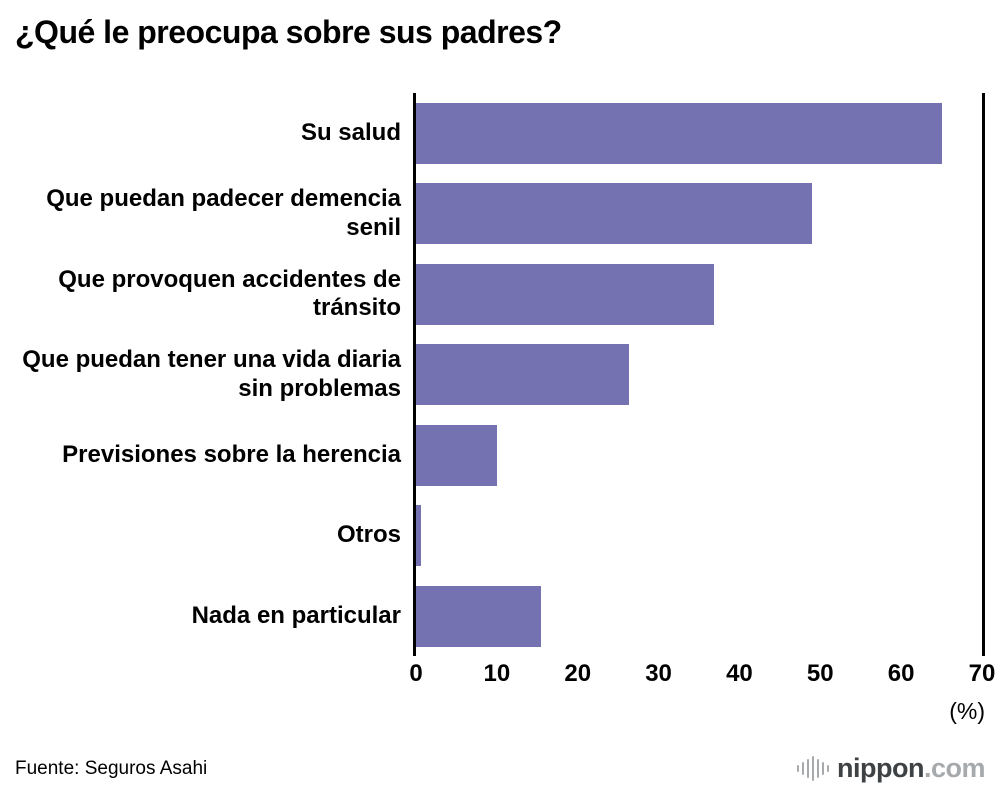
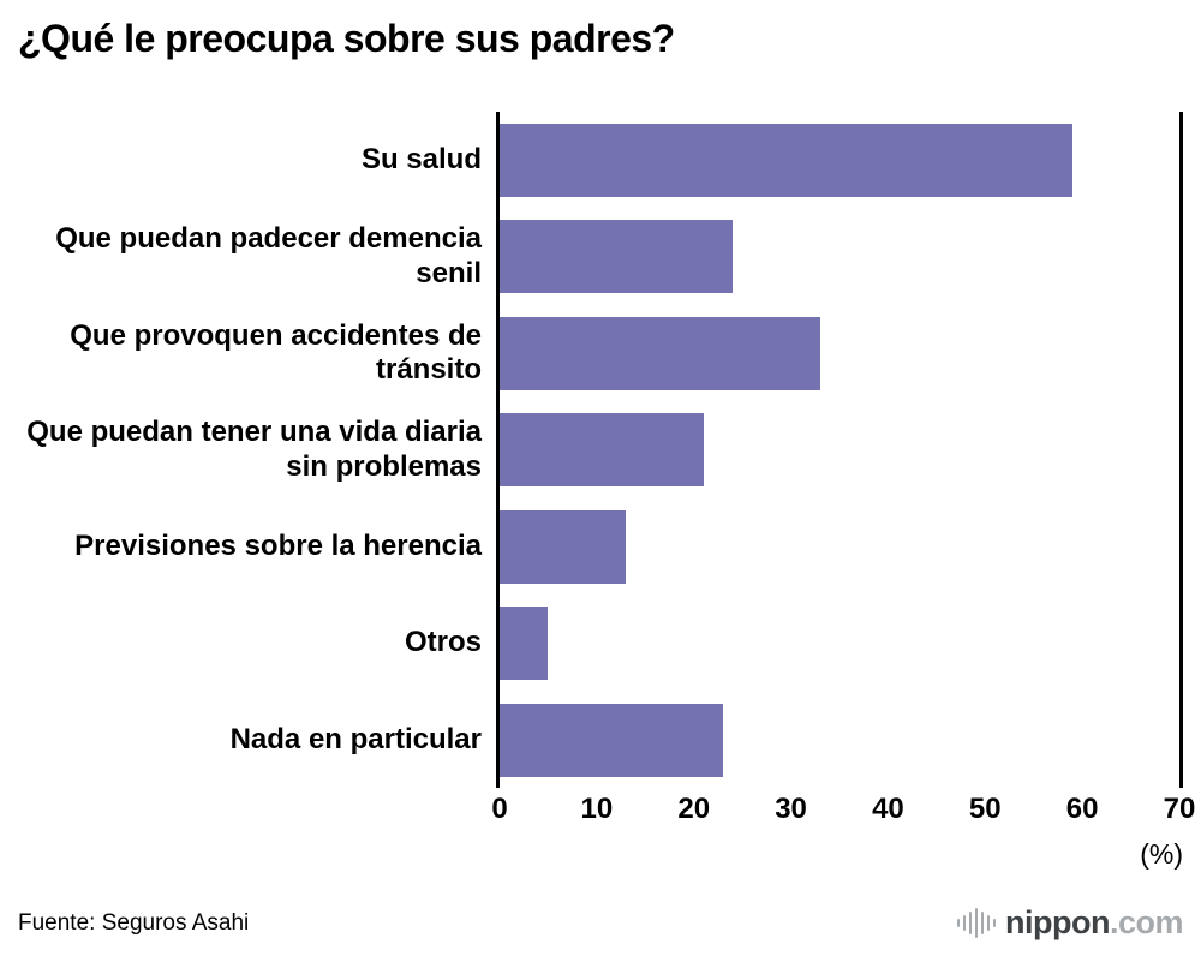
Su salud: 65 -> 59
Que puedan padecer demencia senil: 49 -> 24
Que provoquen accidentes de tránsito: 37 -> 33
Que puedan tener una vida diaria sin problemas: 26 -> 21
Previsiones sobre la herencia: 10 -> 13
Otros: 1 -> 5
Nada en particular: 16 -> 23
